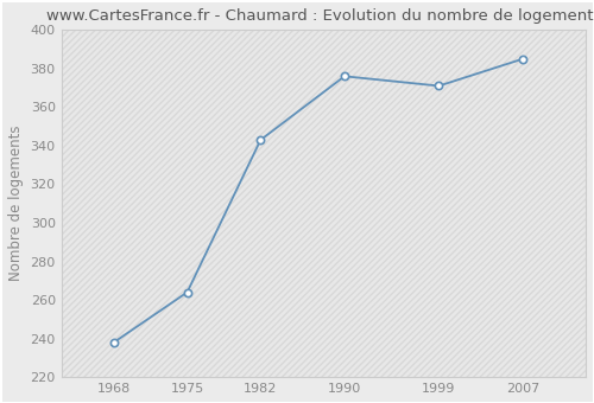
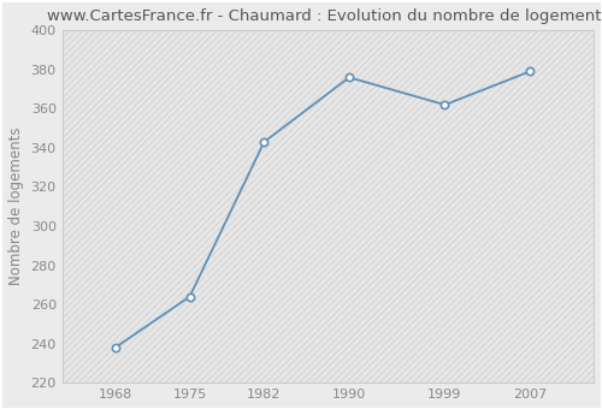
1999: 371 -> 362
2007: 385 -> 379
